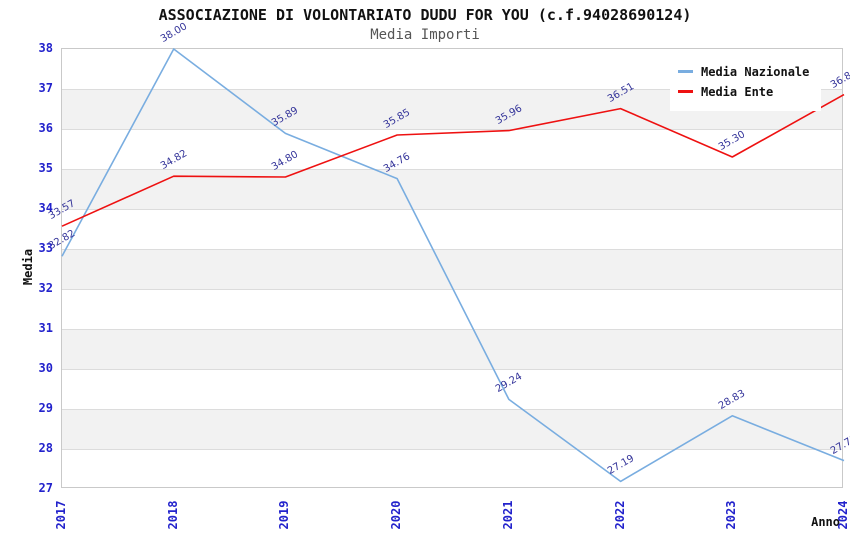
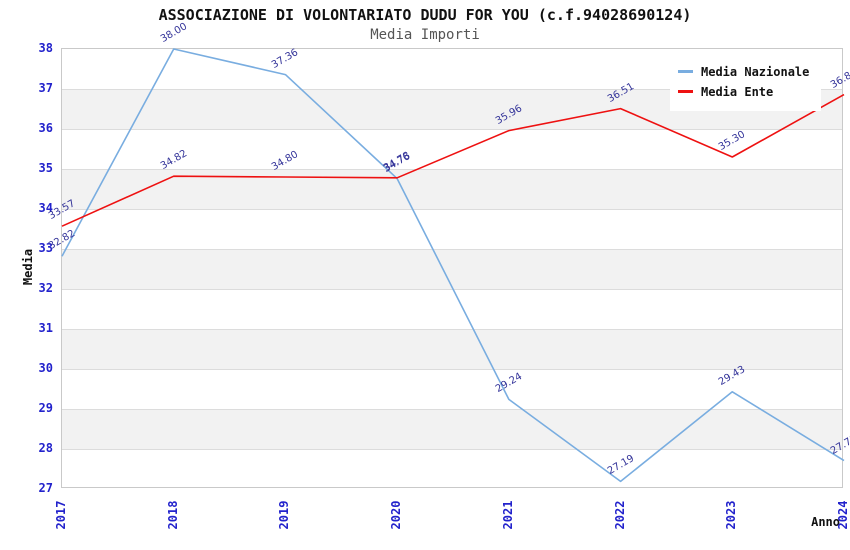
Media Nazionale/2019: 35.89 -> 37.36
Media Ente/2020: 35.85 -> 34.78
Media Nazionale/2023: 28.83 -> 29.43
